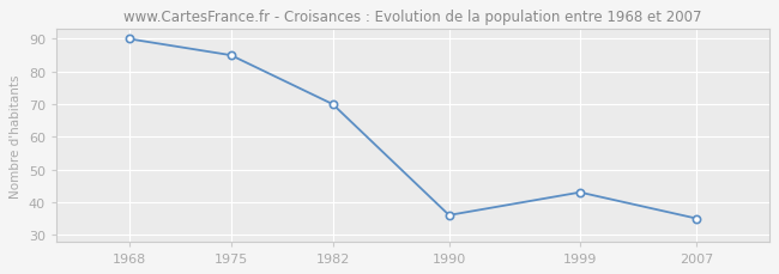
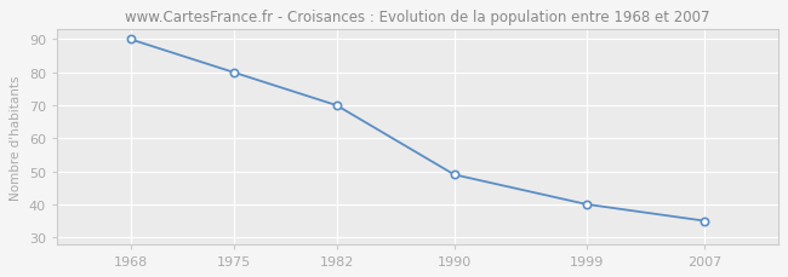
1975: 85 -> 80
1990: 36 -> 49
1999: 43 -> 40
